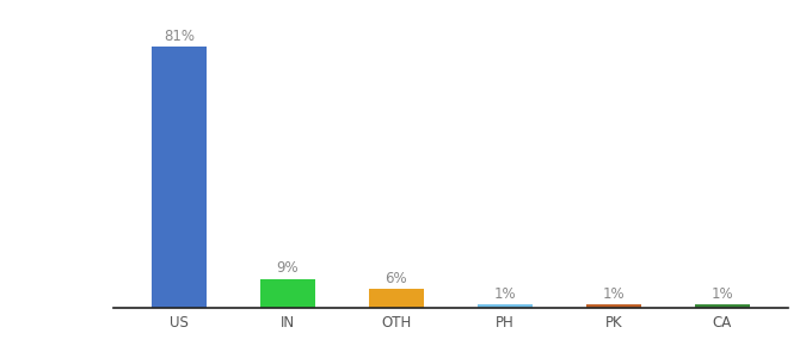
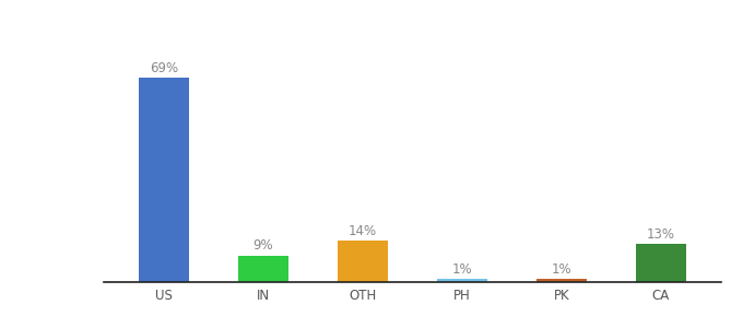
US: 81% -> 69%
OTH: 6% -> 14%
CA: 1% -> 13%
